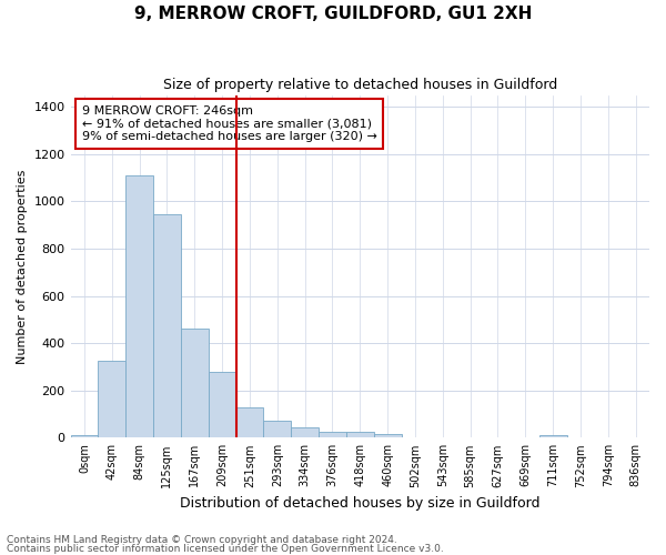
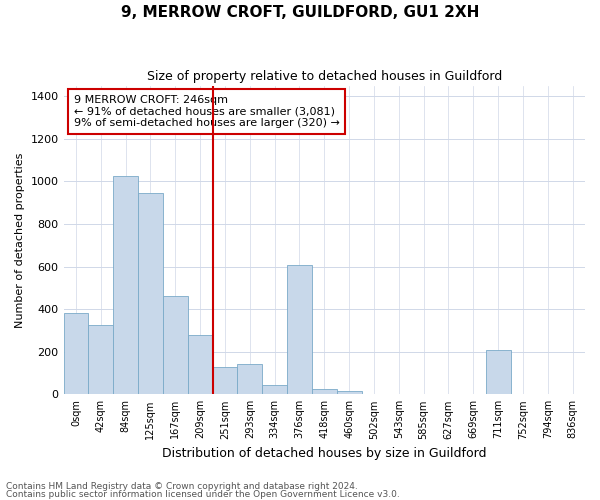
0sqm: 10 -> 380
84sqm: 1110 -> 1025
293sqm: 70 -> 140
376sqm: 25 -> 605
711sqm: 10 -> 210
